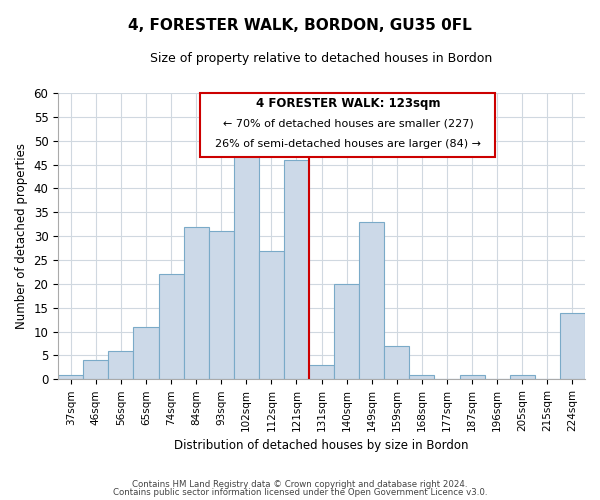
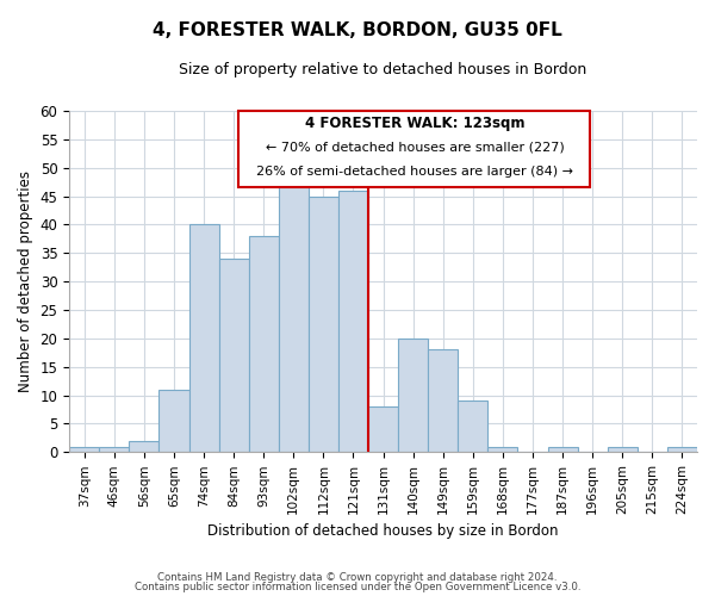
46sqm: 4 -> 1
56sqm: 6 -> 2
74sqm: 22 -> 40
84sqm: 32 -> 34
93sqm: 31 -> 38
112sqm: 27 -> 45
131sqm: 3 -> 8
149sqm: 33 -> 18
159sqm: 7 -> 9
224sqm: 14 -> 1
